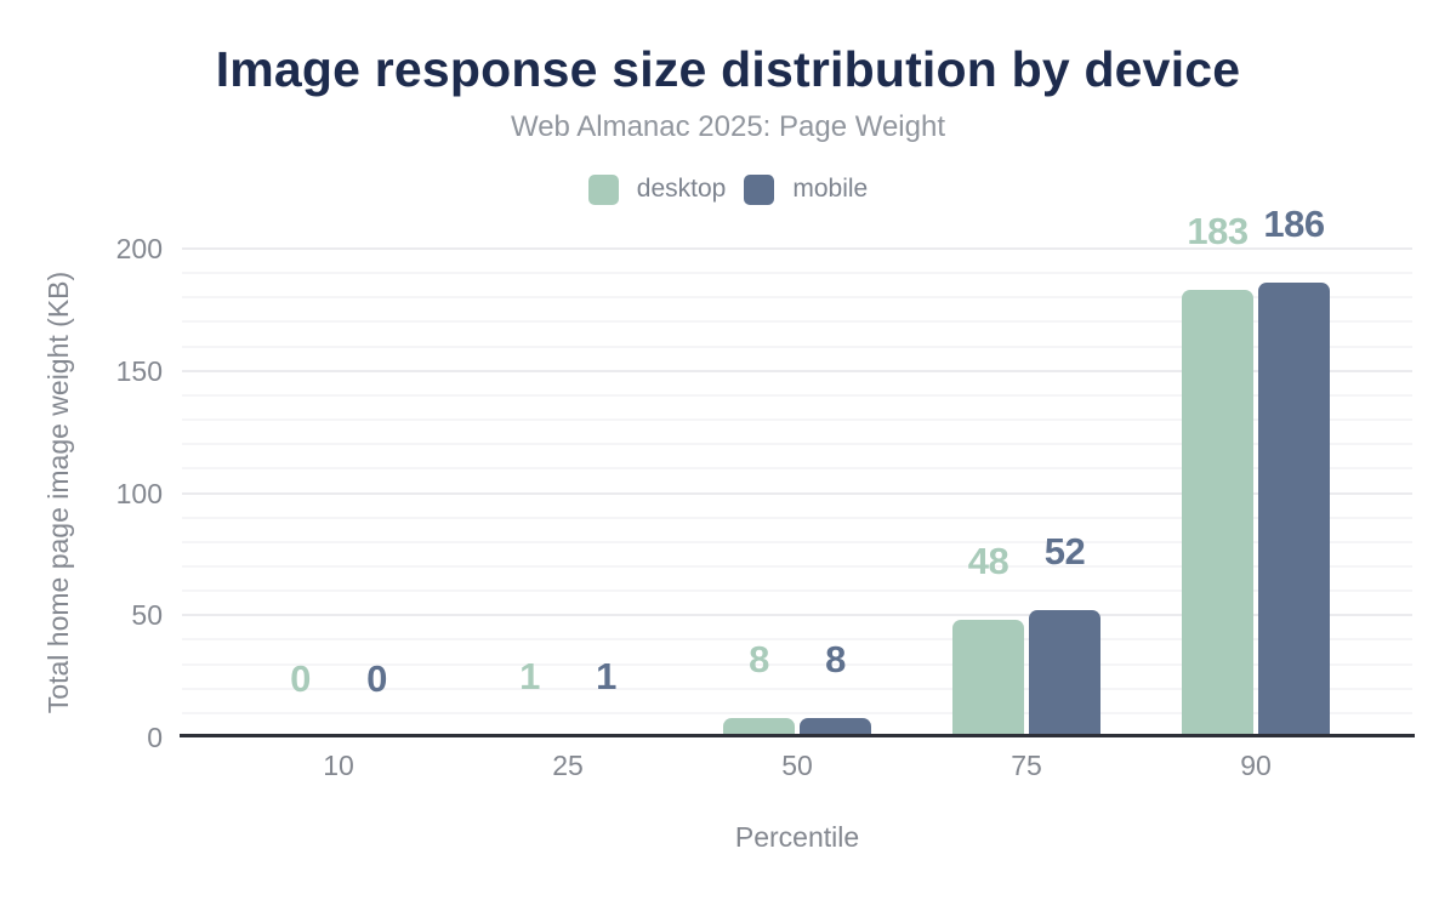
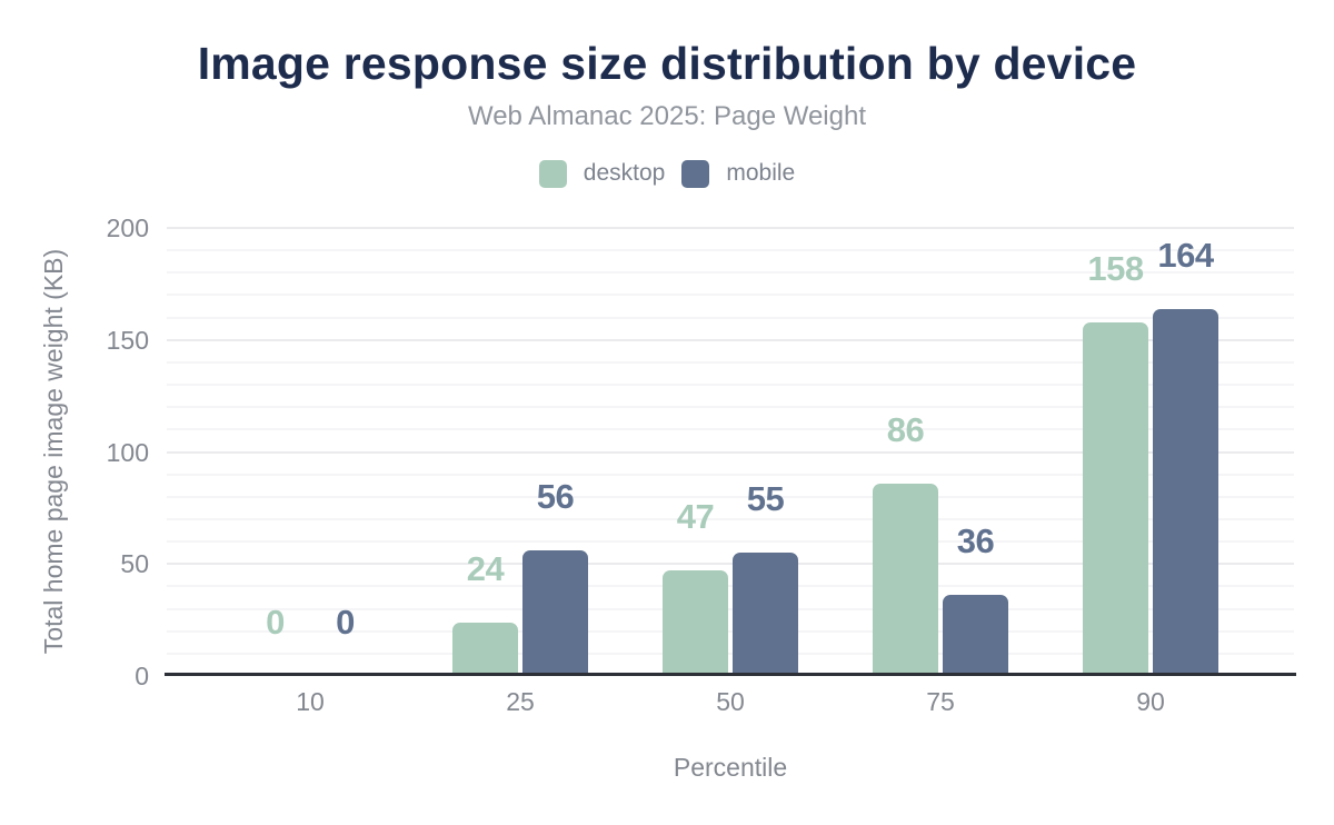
desktop/25: 1 -> 24
mobile/25: 1 -> 56
desktop/50: 8 -> 47
mobile/50: 8 -> 55
desktop/75: 48 -> 86
mobile/75: 52 -> 36
desktop/90: 183 -> 158
mobile/90: 186 -> 164
